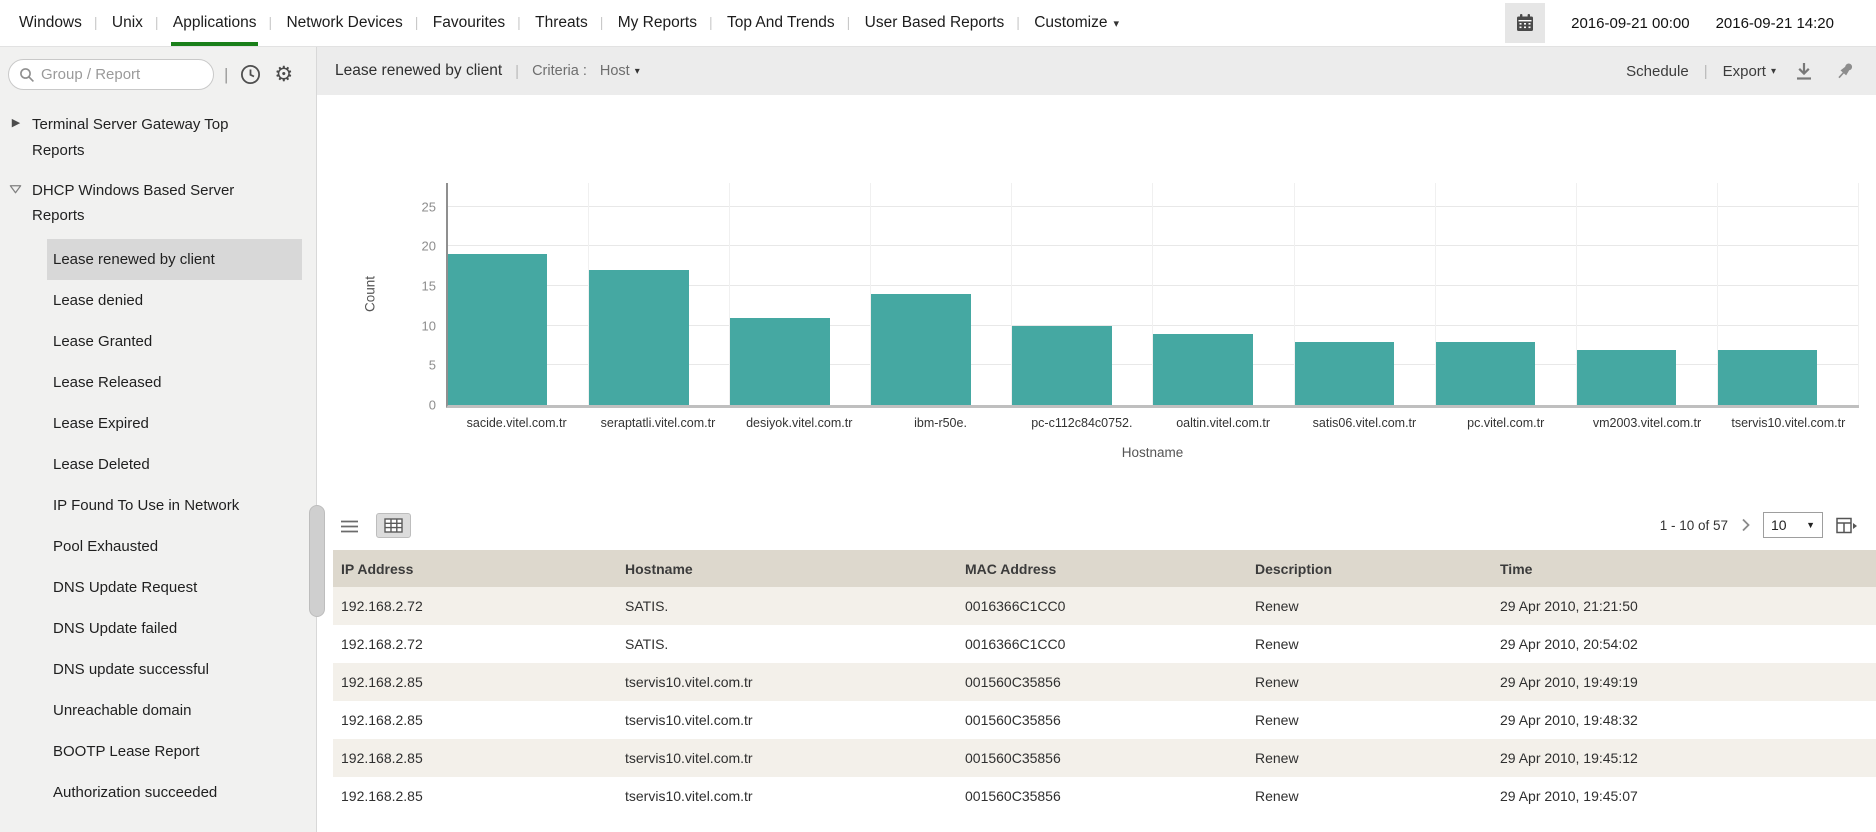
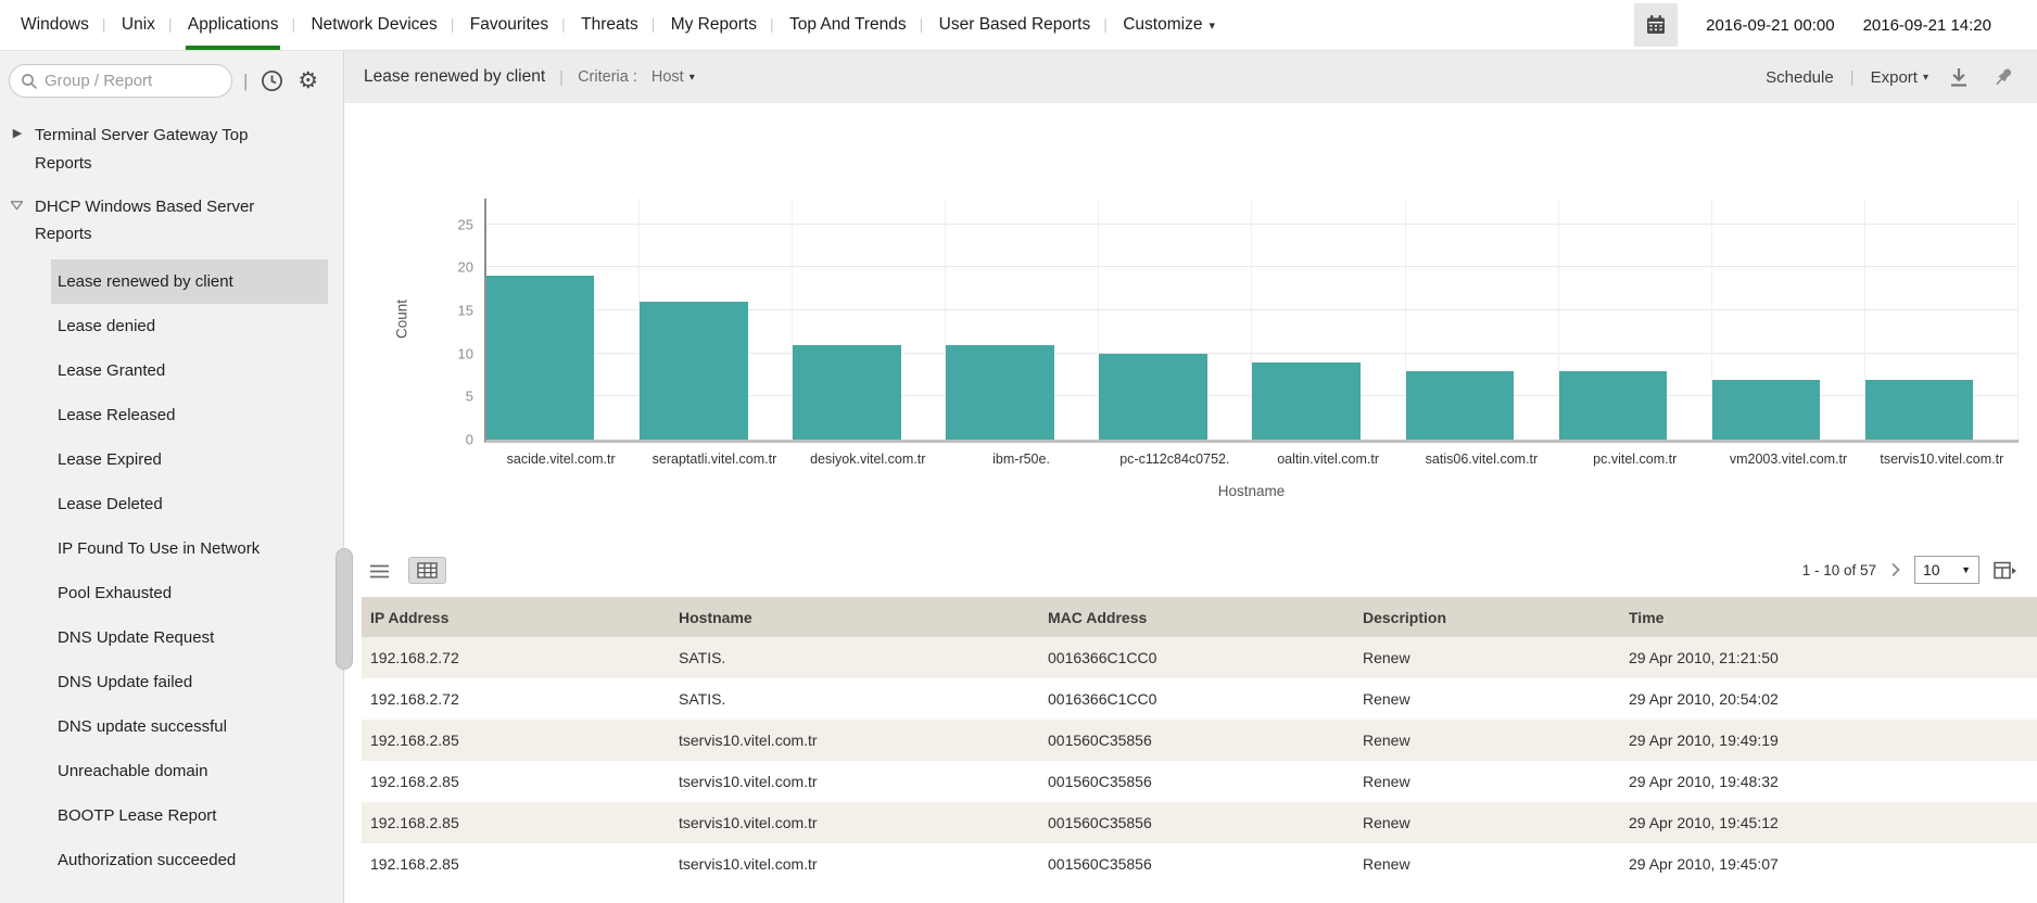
seraptatli.vitel.com.tr: 17 -> 16
ibm-r50e.: 14 -> 11
